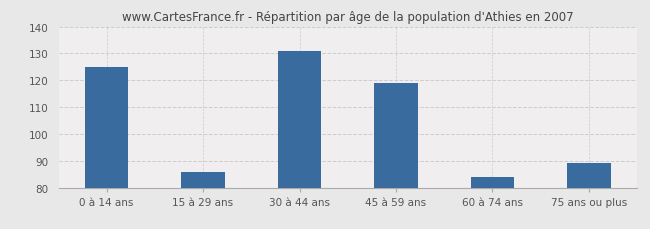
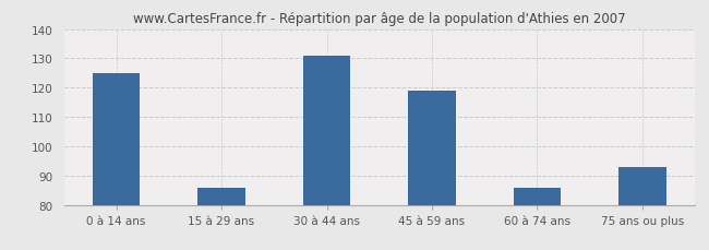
60 à 74 ans: 84 -> 86
75 ans ou plus: 89 -> 93
